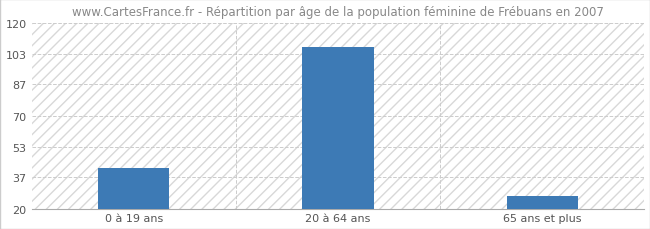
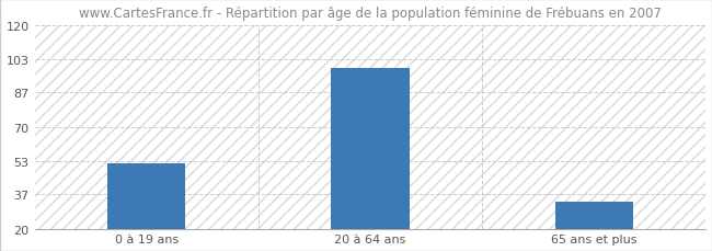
0 à 19 ans: 42 -> 52
20 à 64 ans: 107 -> 99
65 ans et plus: 27 -> 33
